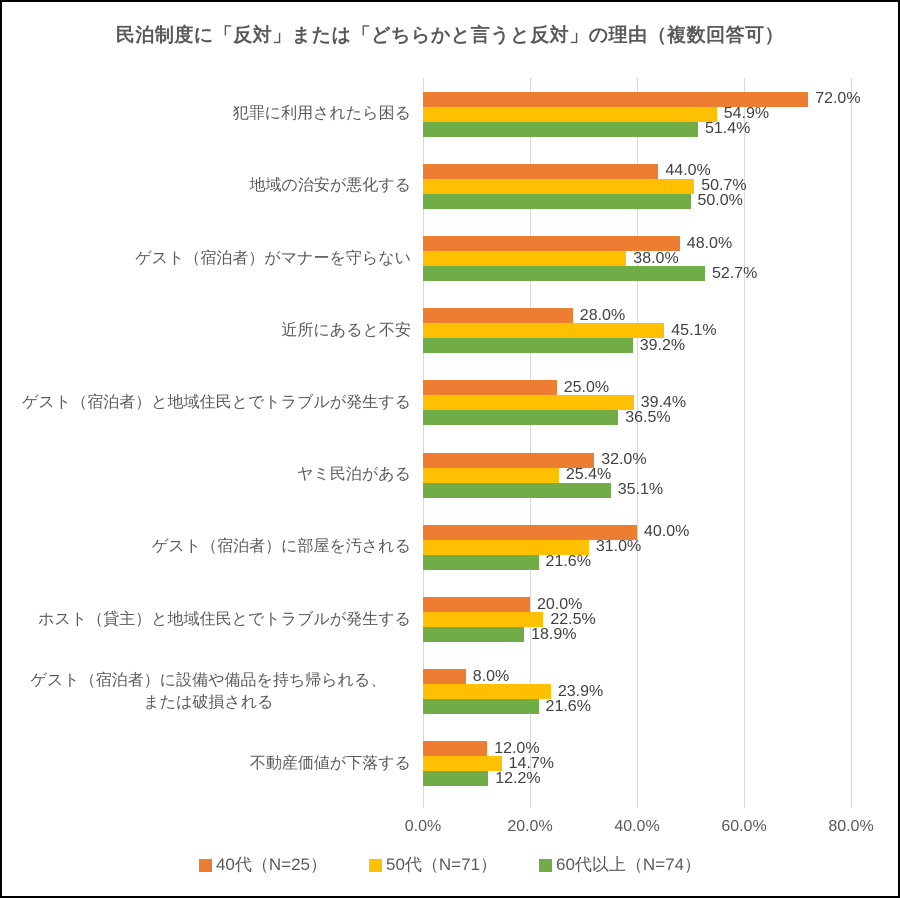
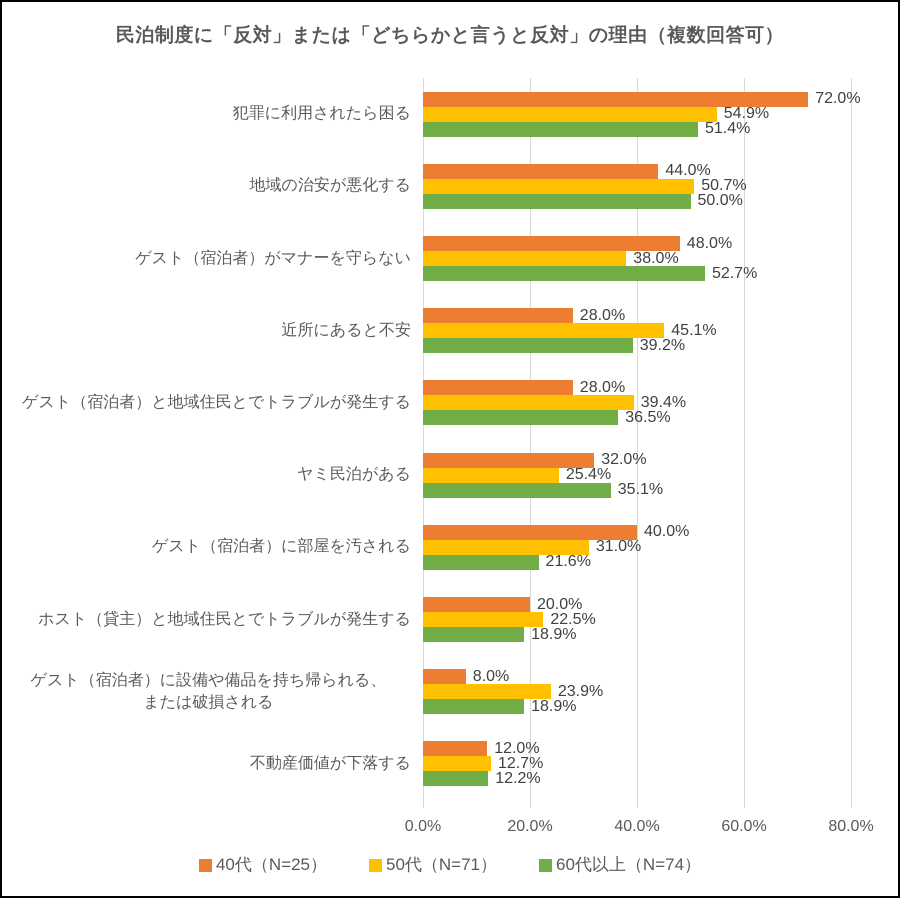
40代（N=25）/ゲスト（宿泊者）と地域住民とでトラブルが発生する: 25.0% -> 28.0%
60代以上（N=74）/ゲスト（宿泊者）に設備や備品を持ち帰られる、 または破損される: 21.6% -> 18.9%
50代（N=71）/不動産価値が下落する: 14.7% -> 12.7%
